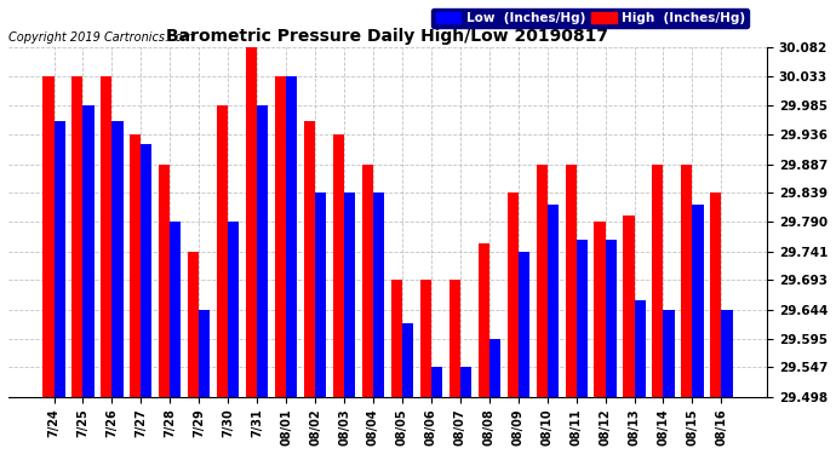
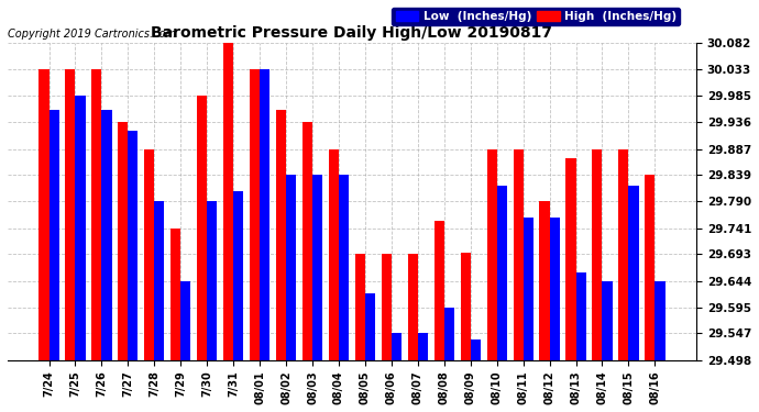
Low (Inches/Hg)/7/31: 29.985 -> 29.810
High (Inches/Hg)/08/09: 29.839 -> 29.695
Low (Inches/Hg)/08/09: 29.741 -> 29.535
High (Inches/Hg)/08/13: 29.800 -> 29.870
